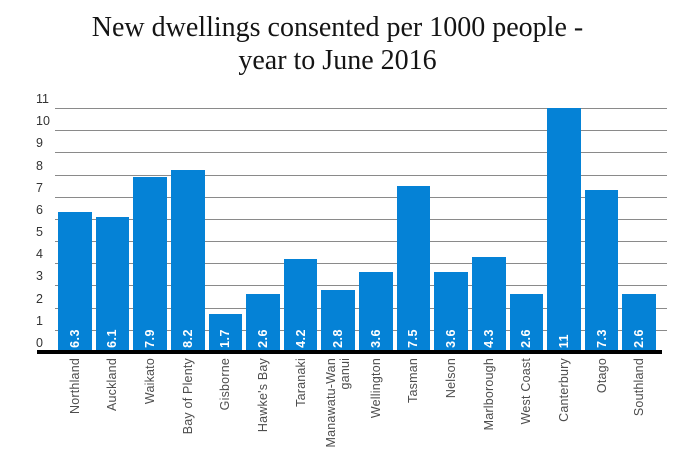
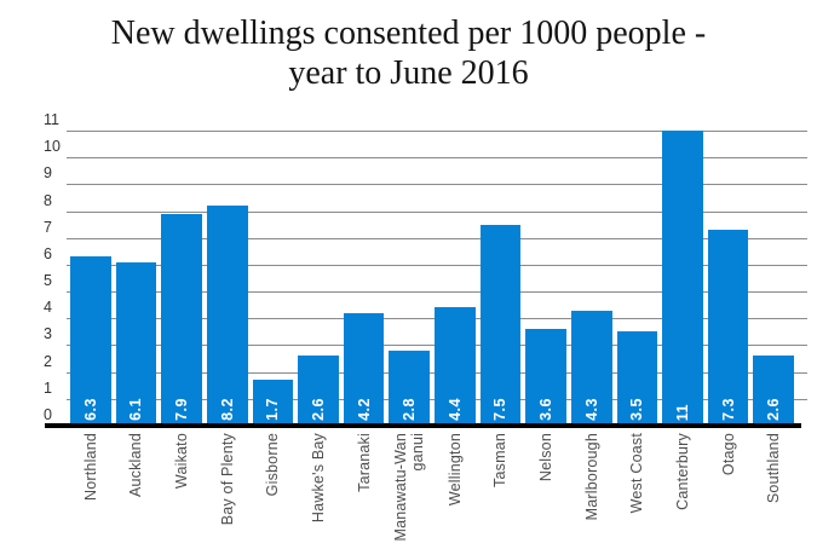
Wellington: 3.6 -> 4.4
West Coast: 2.6 -> 3.5
